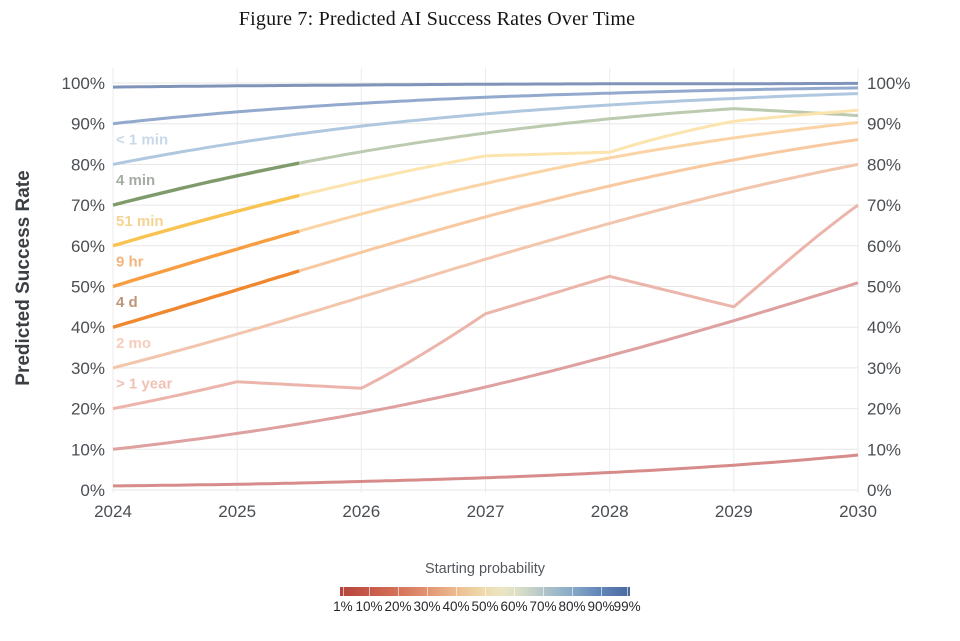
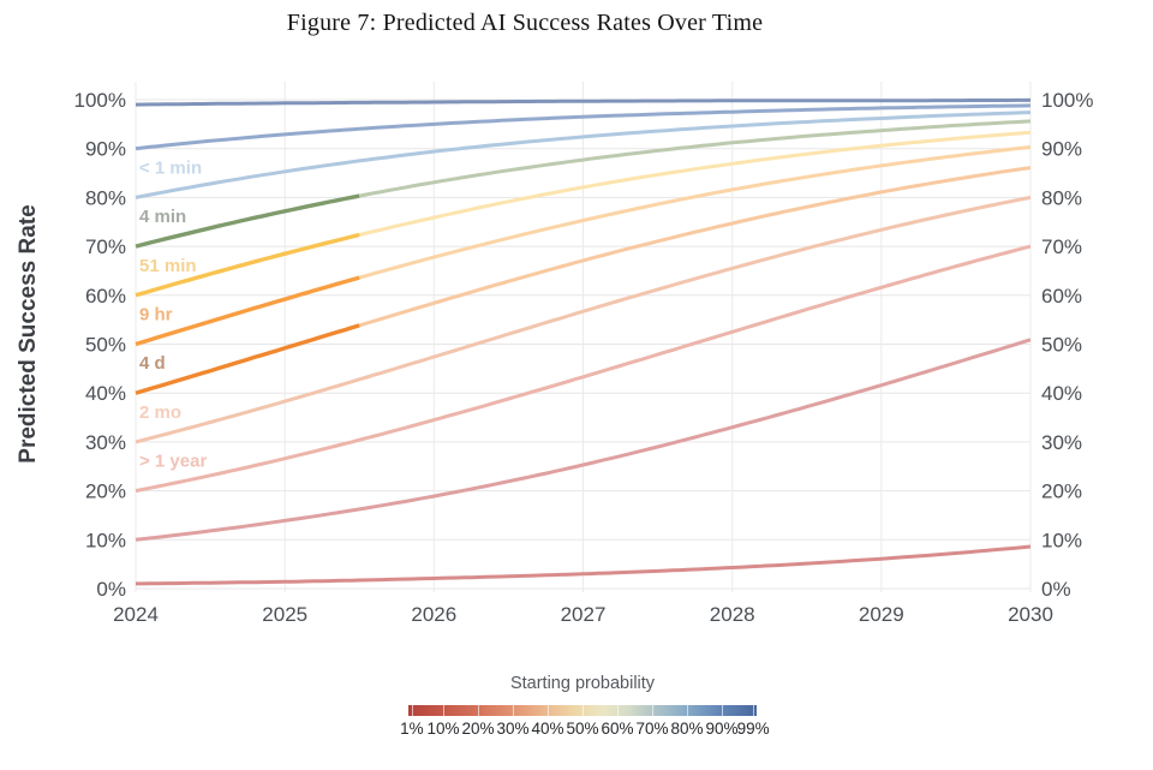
20%/2026: 25% -> 34%
60%/2028: 83% -> 87%
20%/2029: 45% -> 62%
70%/2030: 92% -> 96%
